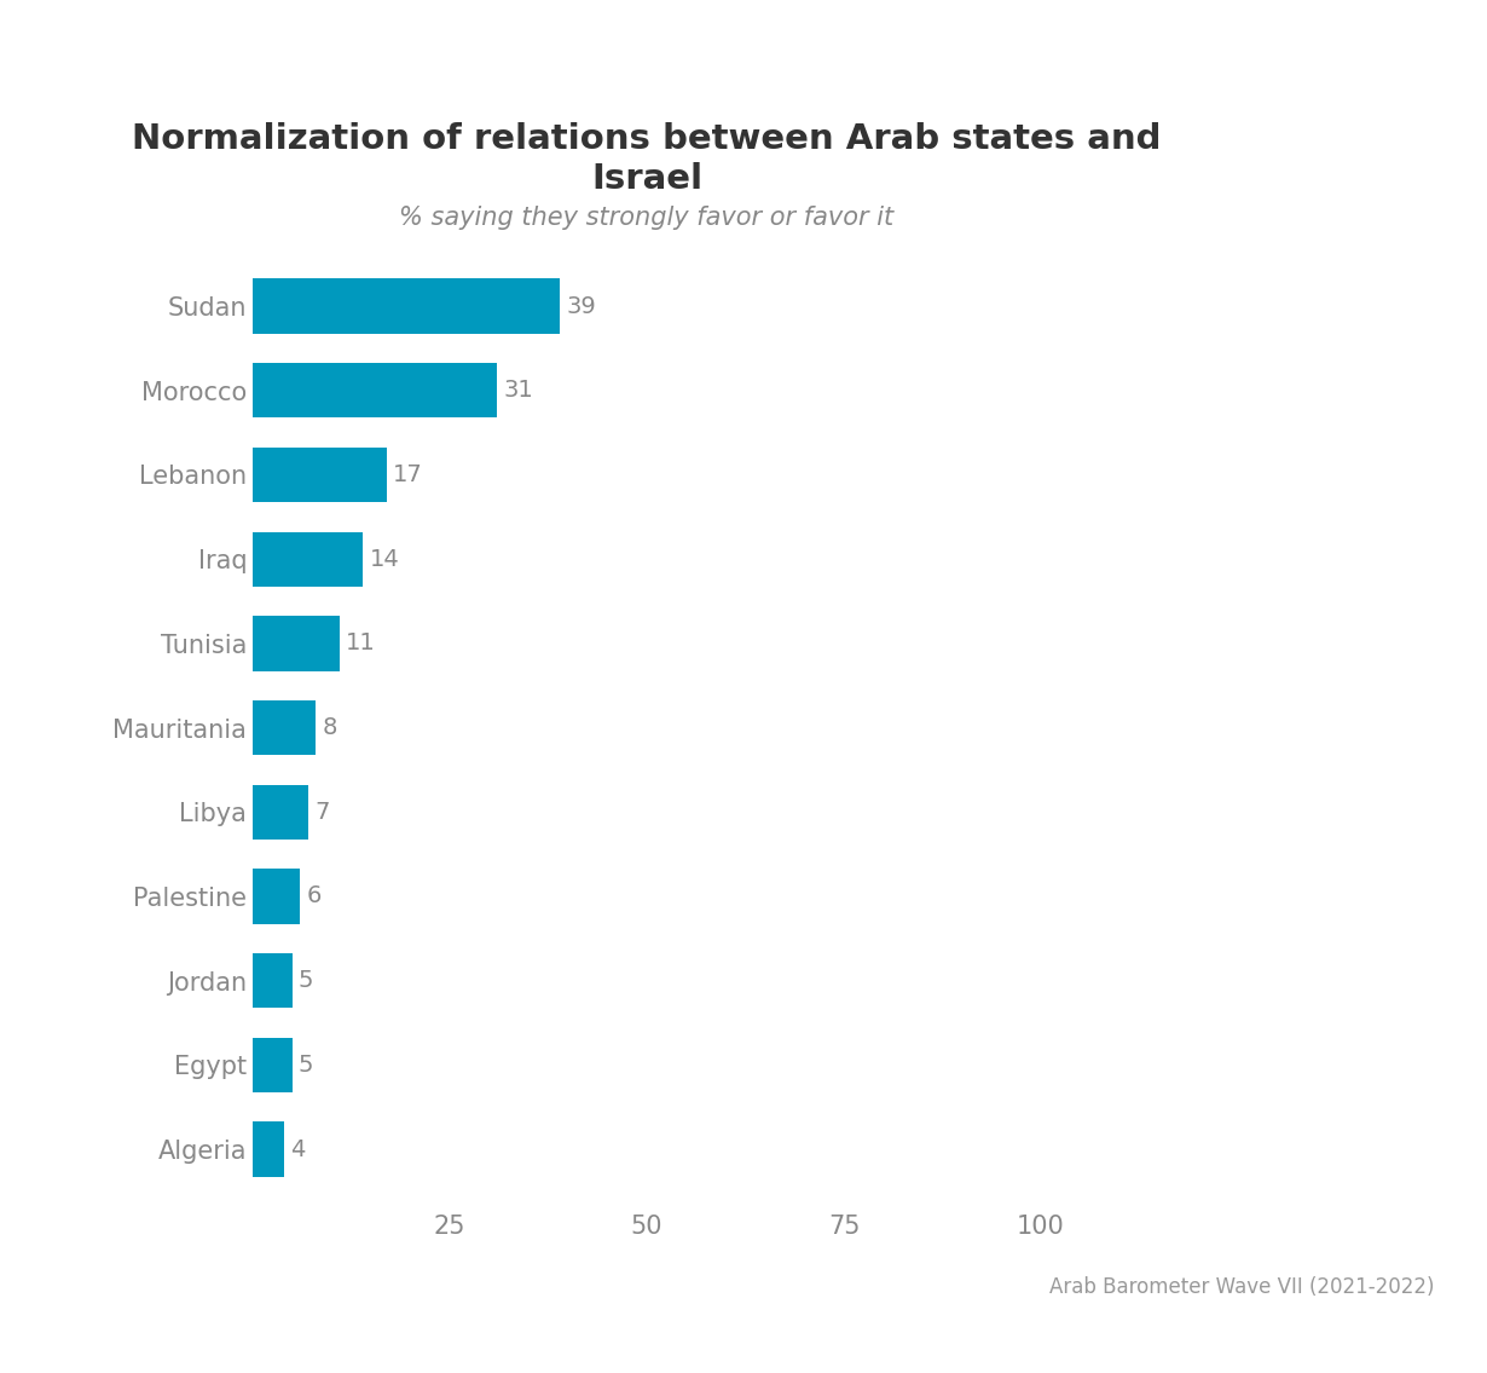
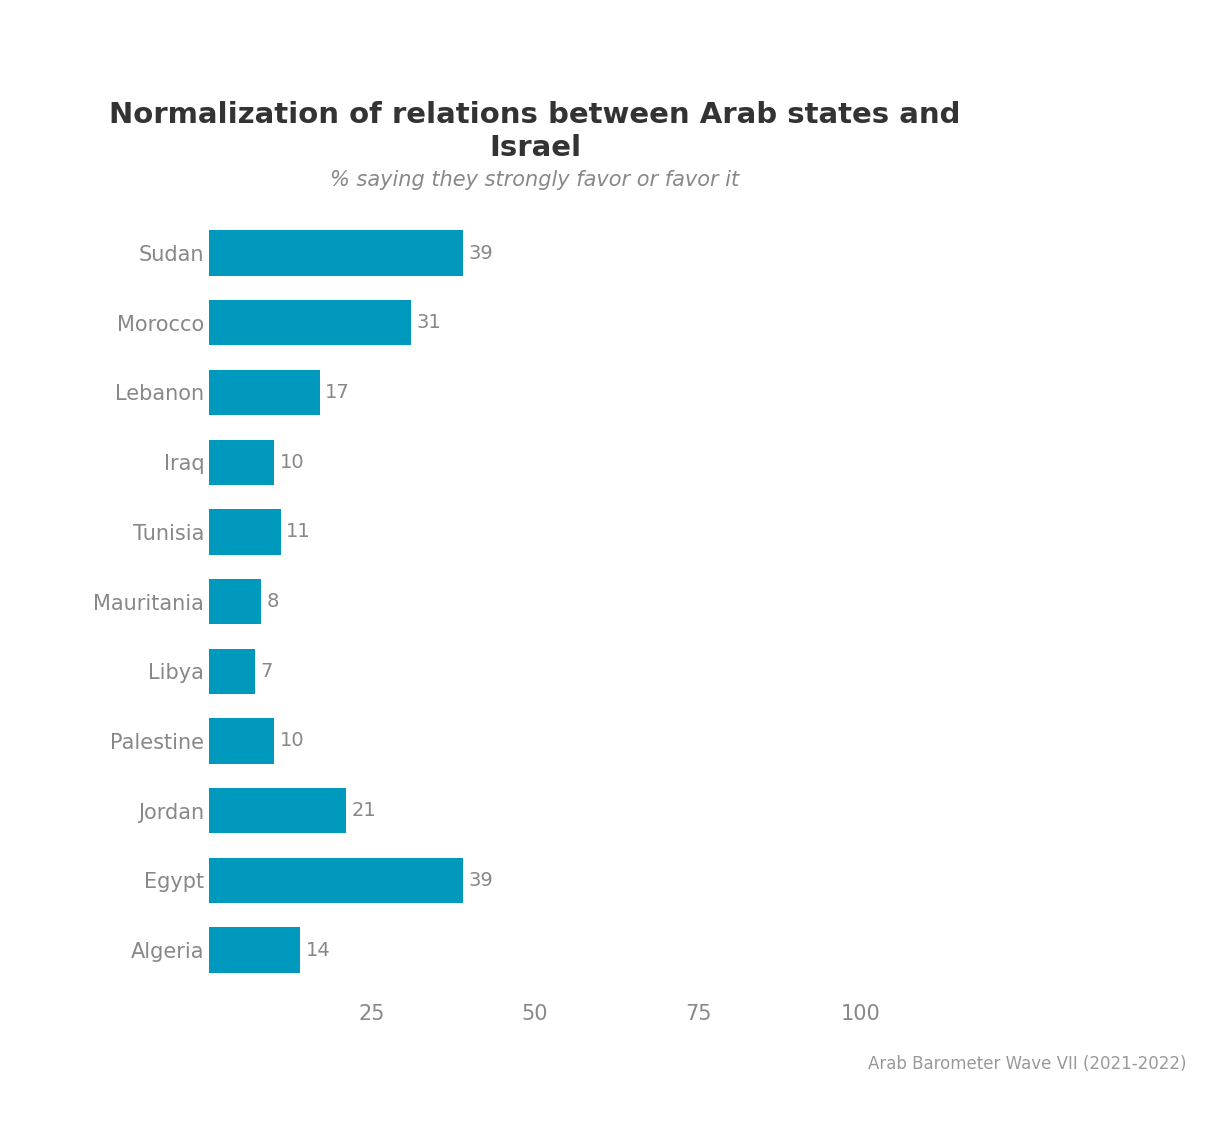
Iraq: 14 -> 10
Palestine: 6 -> 10
Jordan: 5 -> 21
Egypt: 5 -> 39
Algeria: 4 -> 14
